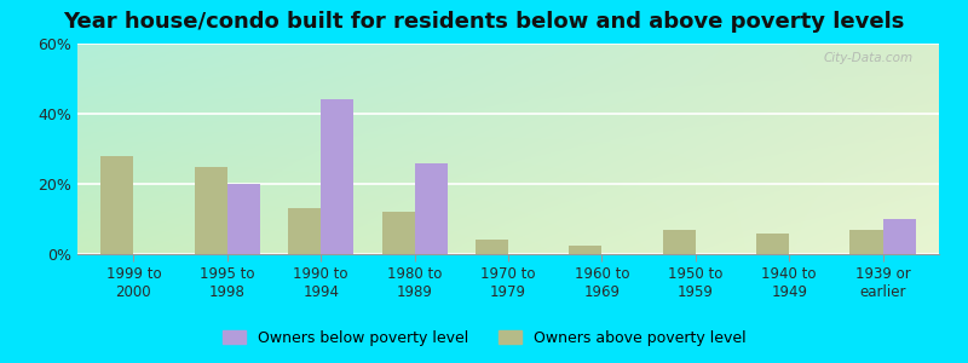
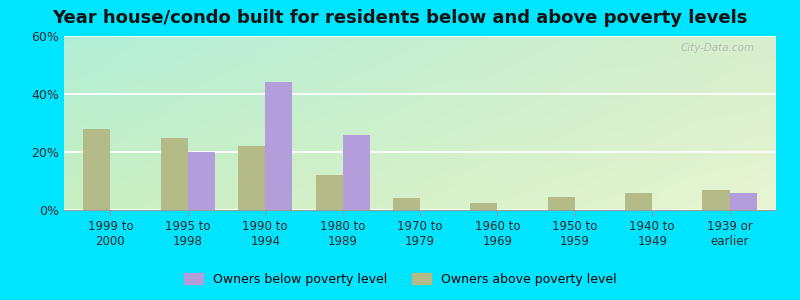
Owners above poverty level/1990 to 1994: 13.0% -> 22.0%
Owners above poverty level/1950 to 1959: 7.0% -> 4.5%
Owners below poverty level/1939 or earlier: 10% -> 6%
